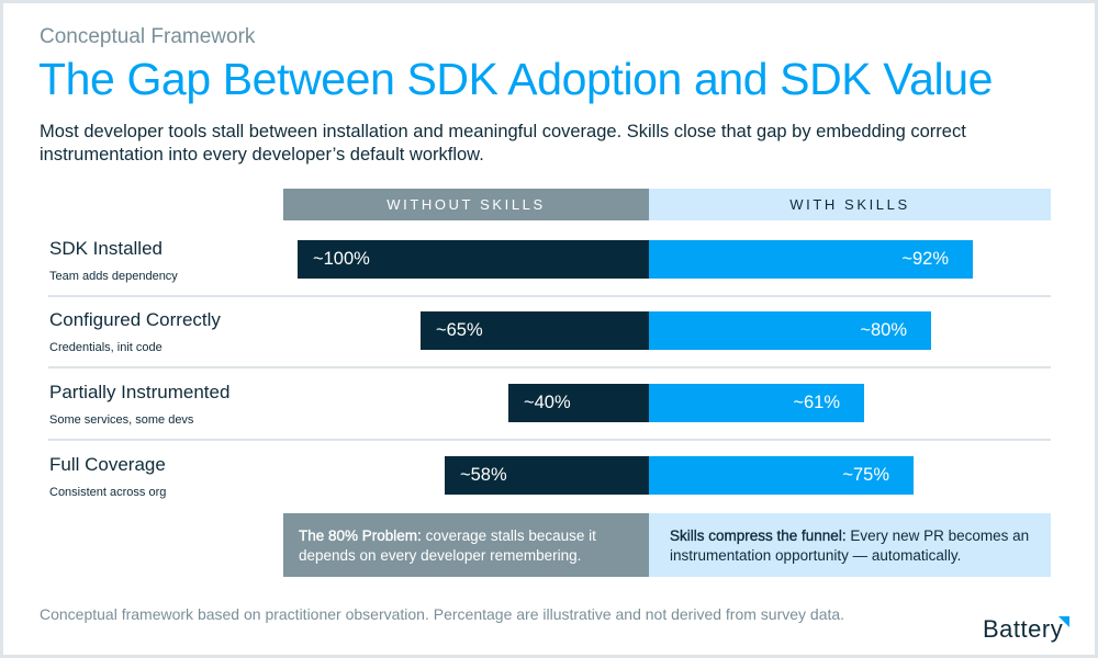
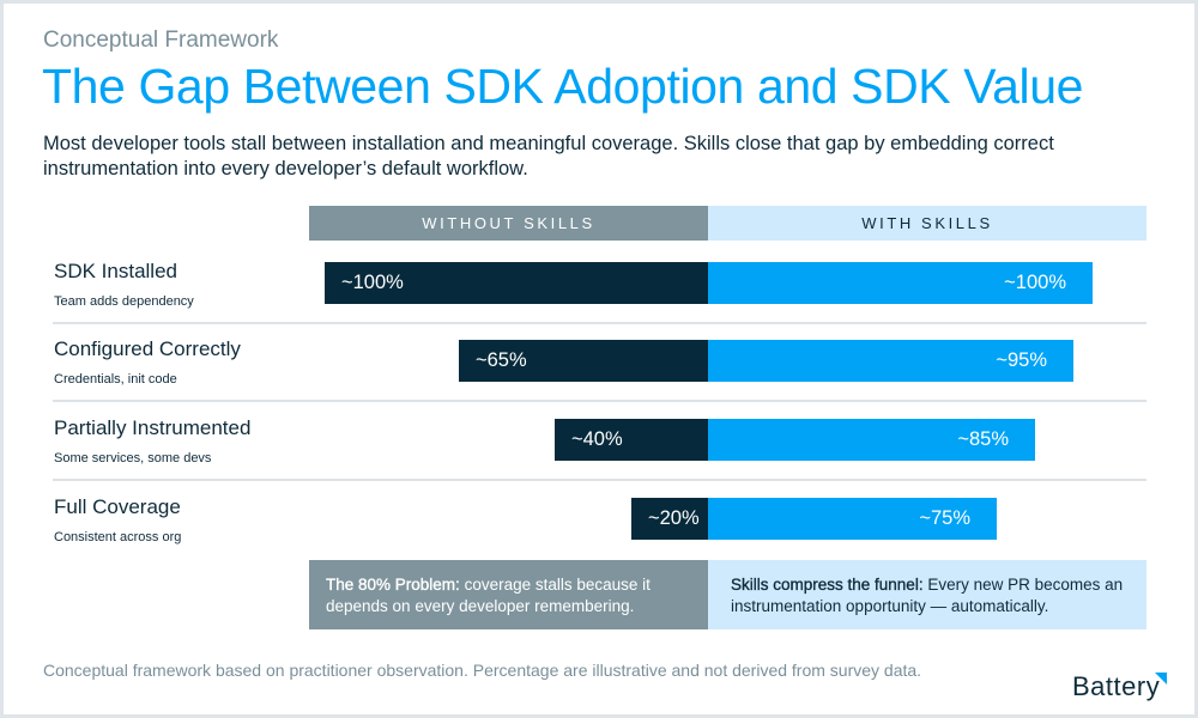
WITH SKILLS/SDK Installed: 92 -> 100
WITH SKILLS/Configured Correctly: 80 -> 95
WITH SKILLS/Partially Instrumented: 61 -> 85
WITHOUT SKILLS/Full Coverage: 58 -> 20
